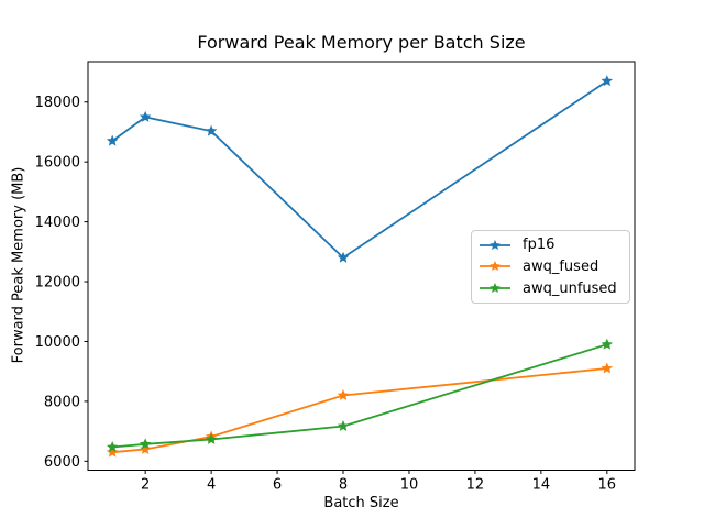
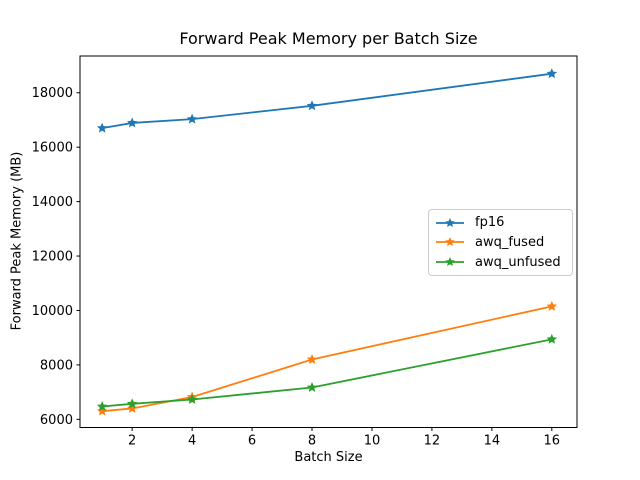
fp16/2: 17500 -> 16900
fp16/8: 12800 -> 17500
awq_fused/16: 9100 -> 10200
awq_unfused/16: 9900 -> 8900
